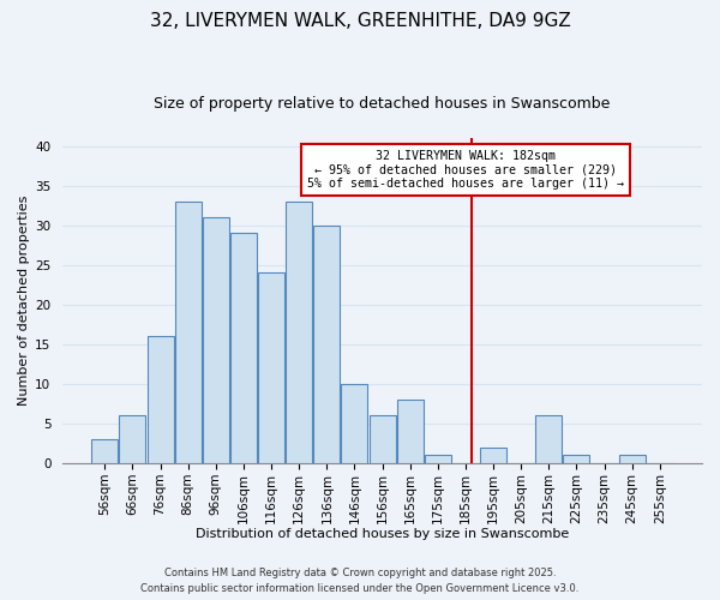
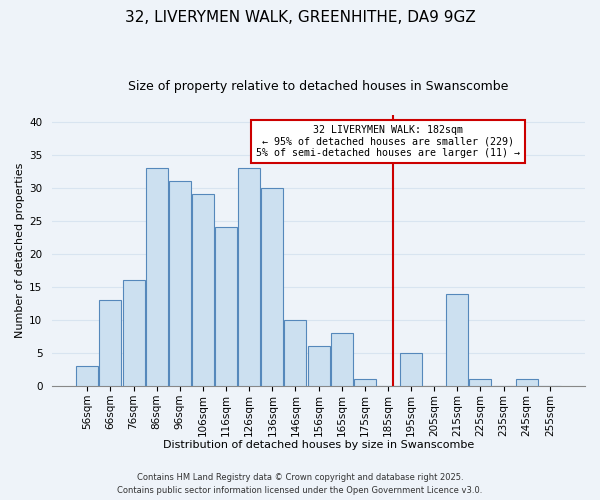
66sqm: 6 -> 13
195sqm: 2 -> 5
215sqm: 6 -> 14
